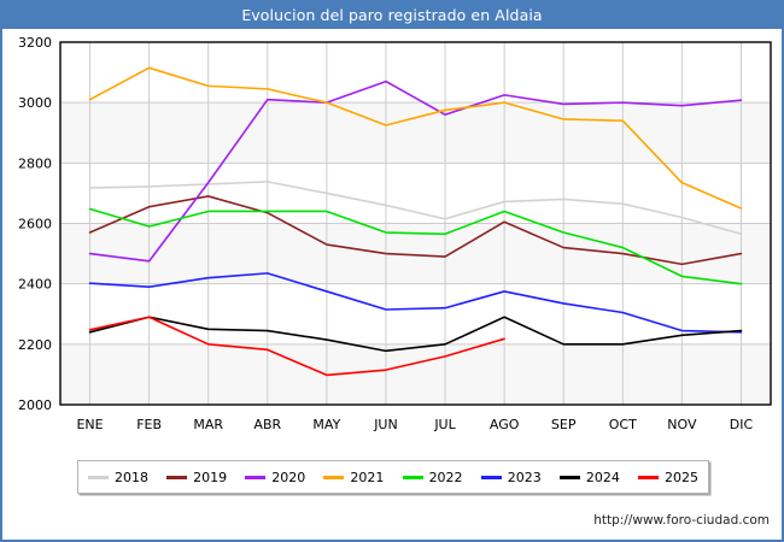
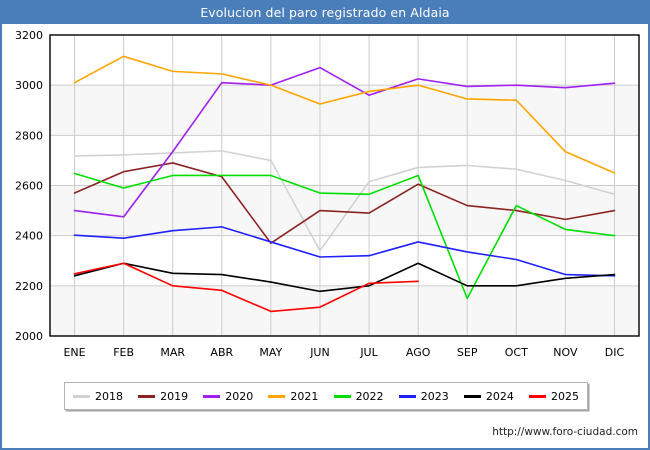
2019/MAY: 2530 -> 2370
2018/JUN: 2660 -> 2340
2025/JUL: 2160 -> 2210
2022/SEP: 2570 -> 2150
